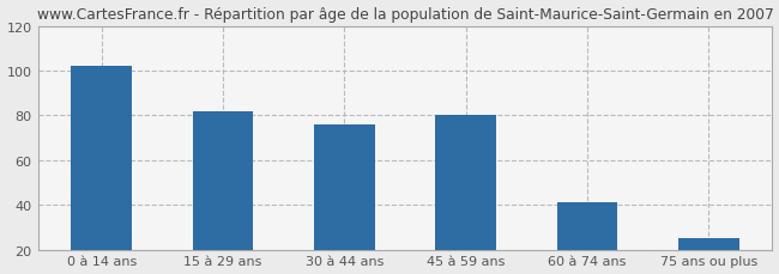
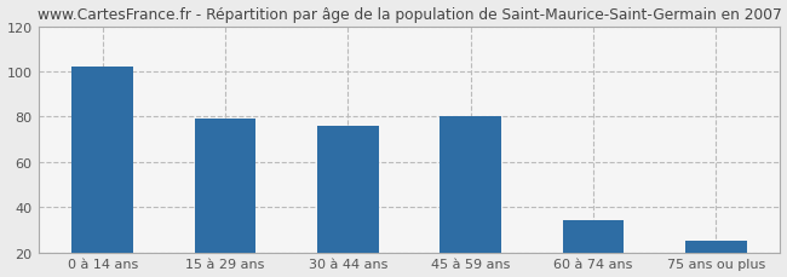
15 à 29 ans: 82 -> 79
60 à 74 ans: 41 -> 34
